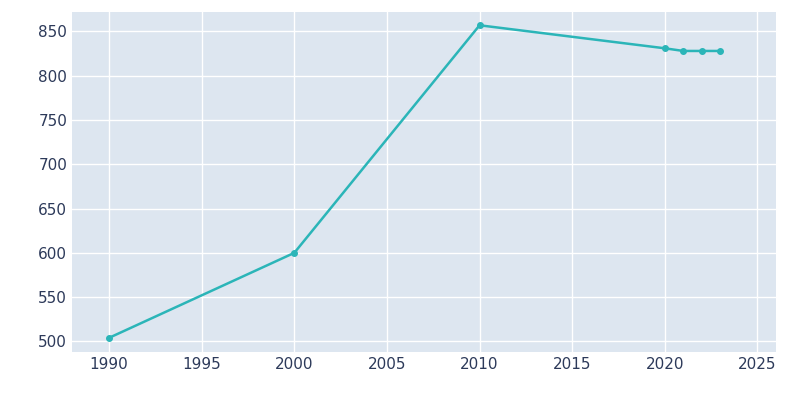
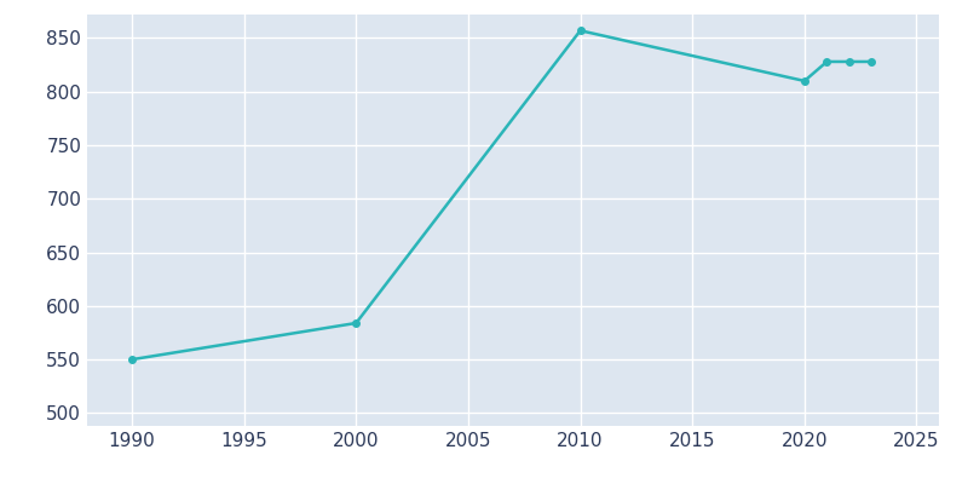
1990: 504 -> 550
2000: 600 -> 584
2020: 831 -> 810
